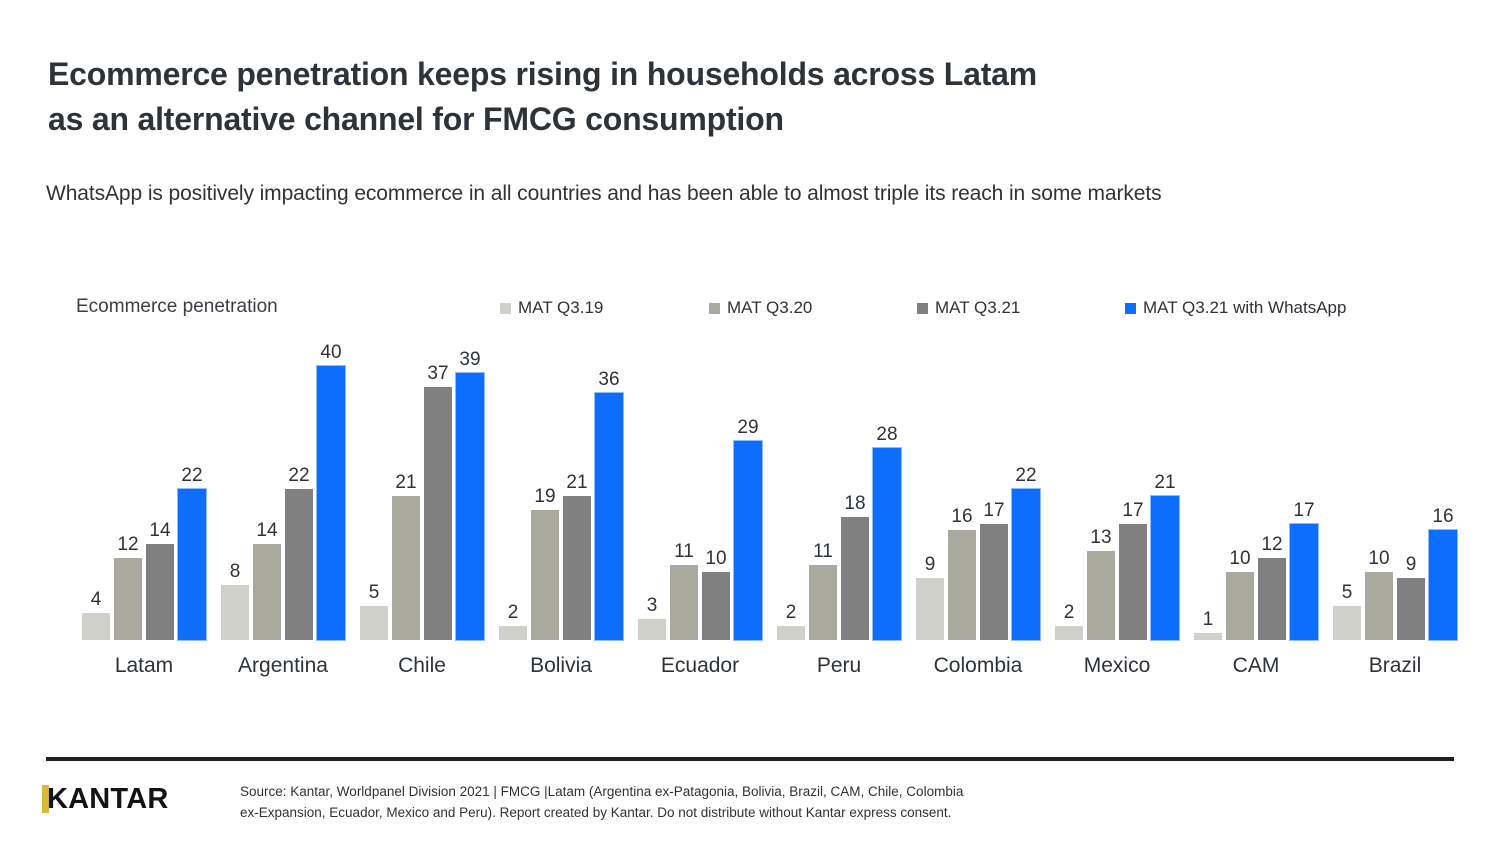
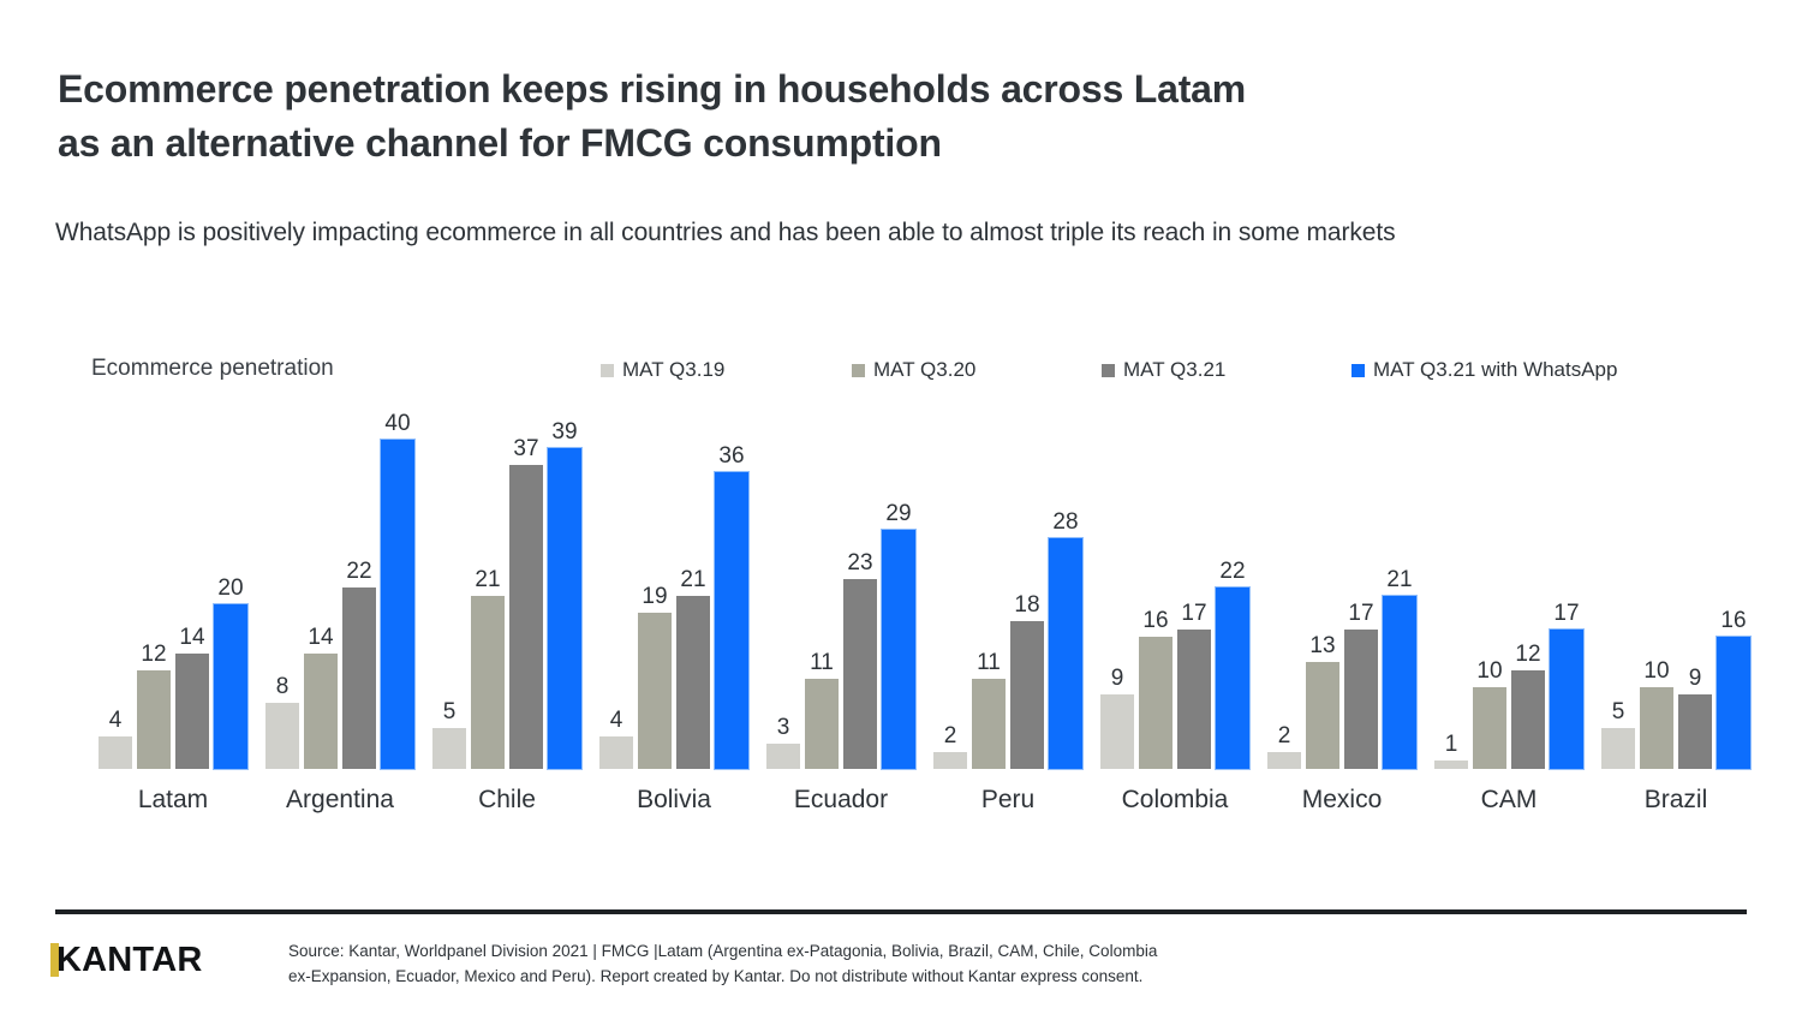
MAT Q3.21 with WhatsApp/Latam: 22 -> 20
MAT Q3.19/Bolivia: 2 -> 4
MAT Q3.21/Ecuador: 10 -> 23
